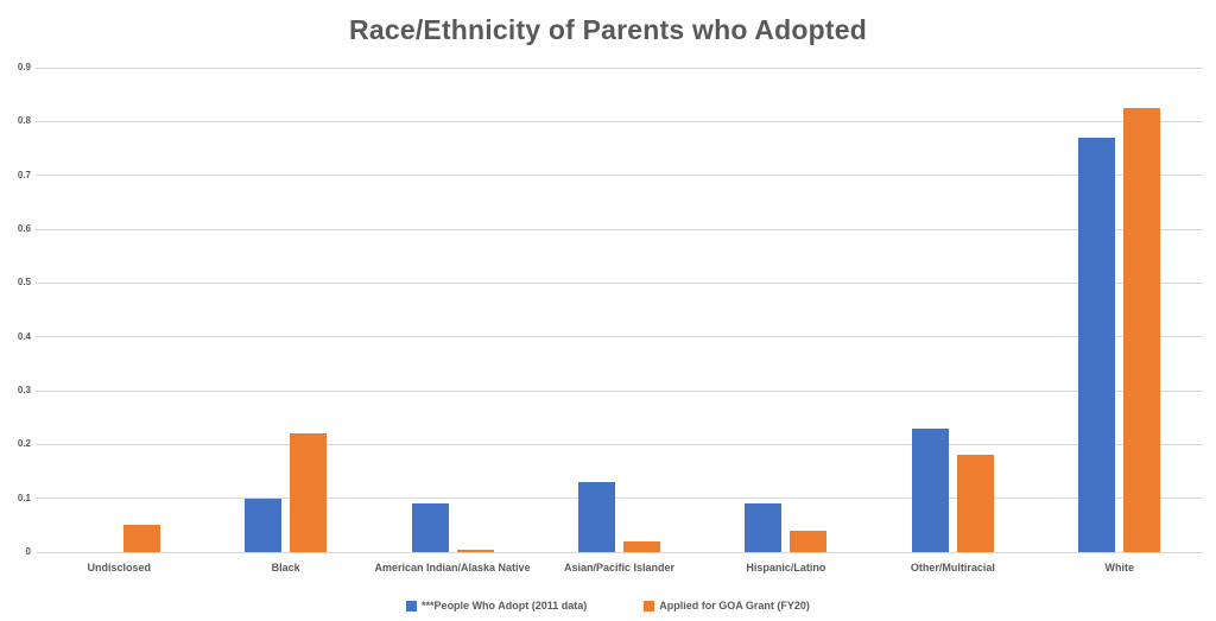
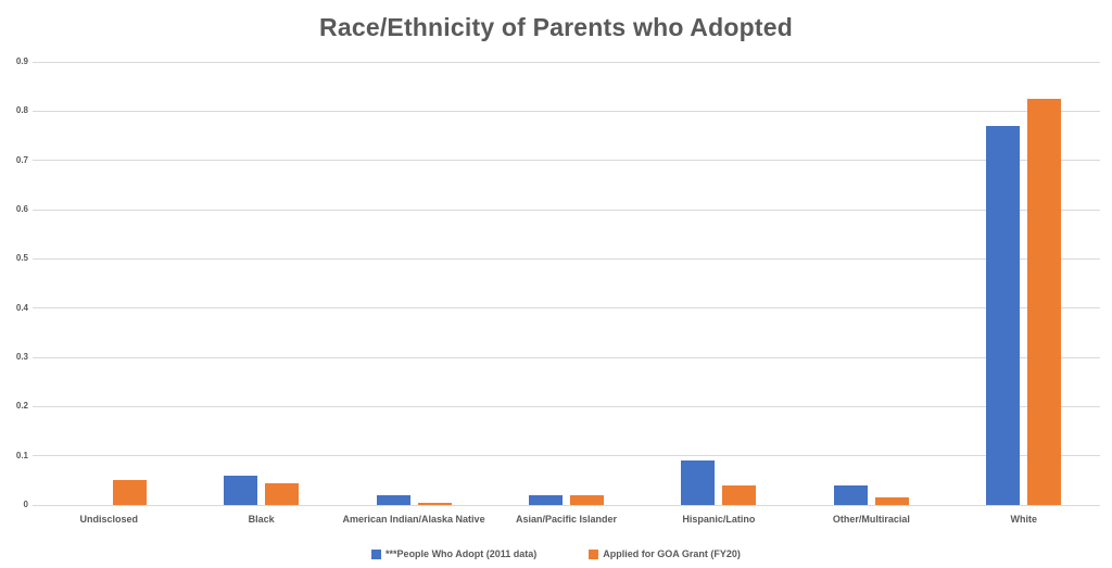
***People Who Adopt (2011 data)/Black: 0.10 -> 0.06
Applied for GOA Grant (FY20)/Black: 0.22 -> 0.04
***People Who Adopt (2011 data)/American Indian/Alaska Native: 0.09 -> 0.02
***People Who Adopt (2011 data)/Asian/Pacific Islander: 0.13 -> 0.02
***People Who Adopt (2011 data)/Other/Multiracial: 0.23 -> 0.04
Applied for GOA Grant (FY20)/Other/Multiracial: 0.18 -> 0.01
